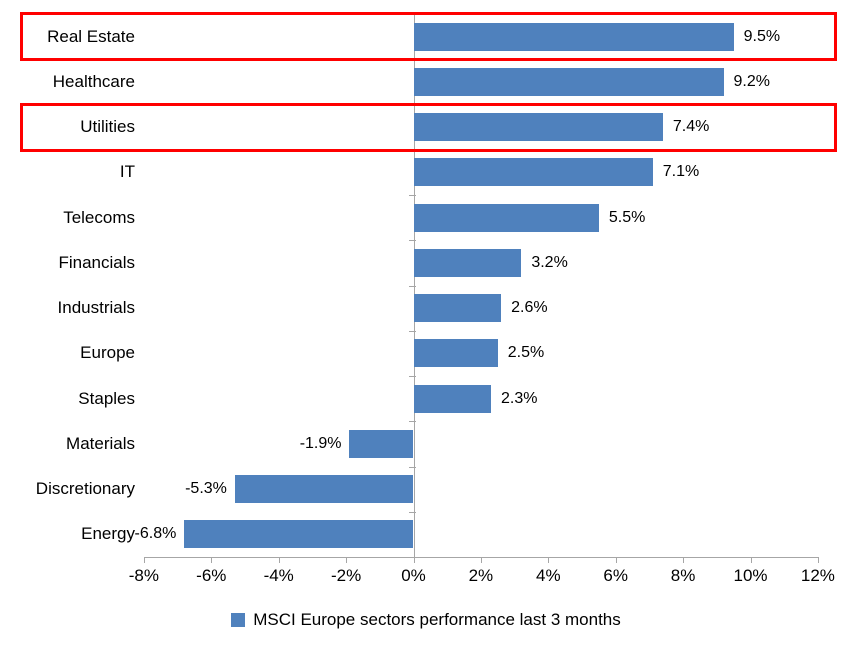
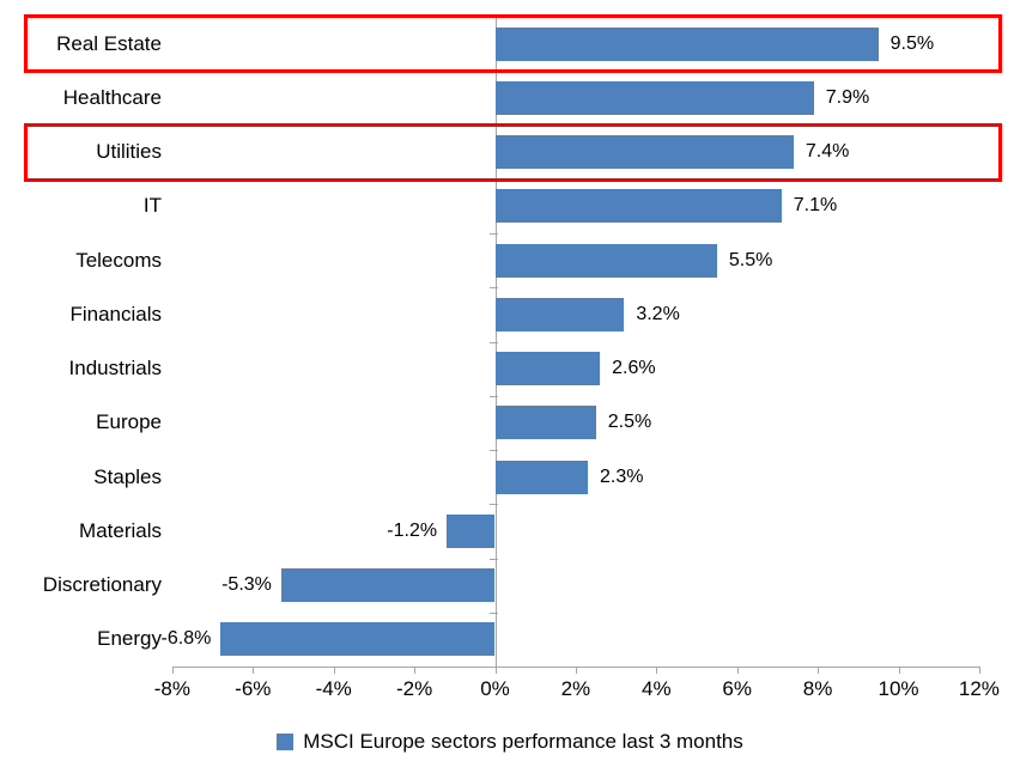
Healthcare: 9.2% -> 7.9%
Materials: -1.9% -> -1.2%
